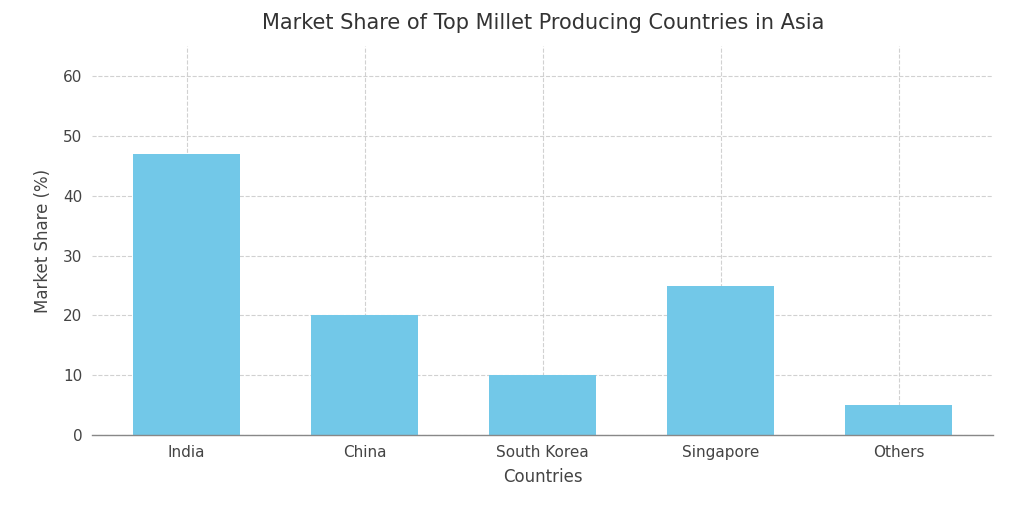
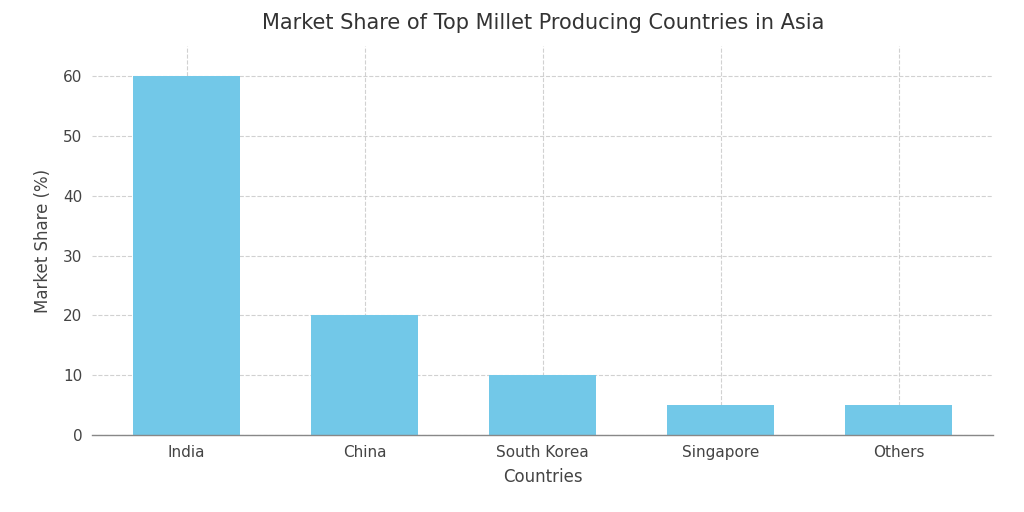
India: 47 -> 60
Singapore: 25 -> 5
